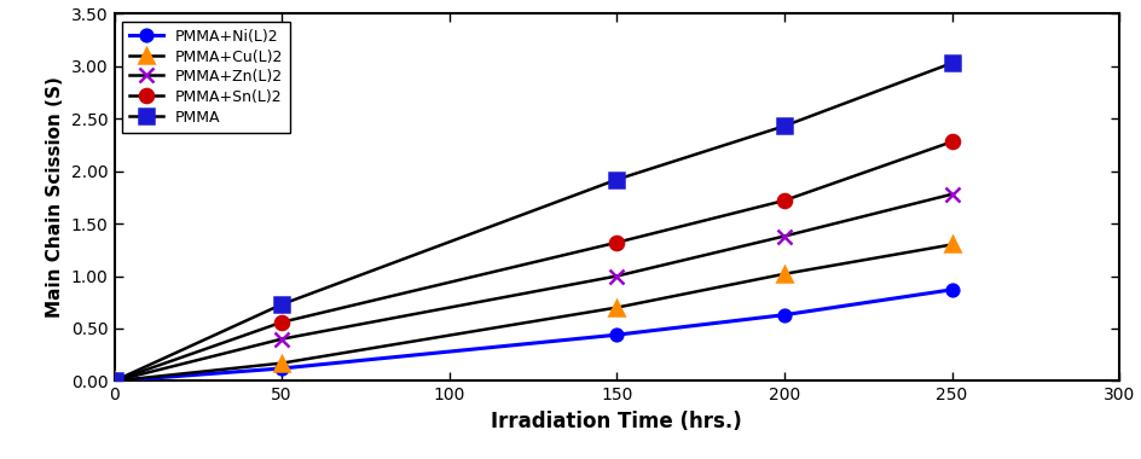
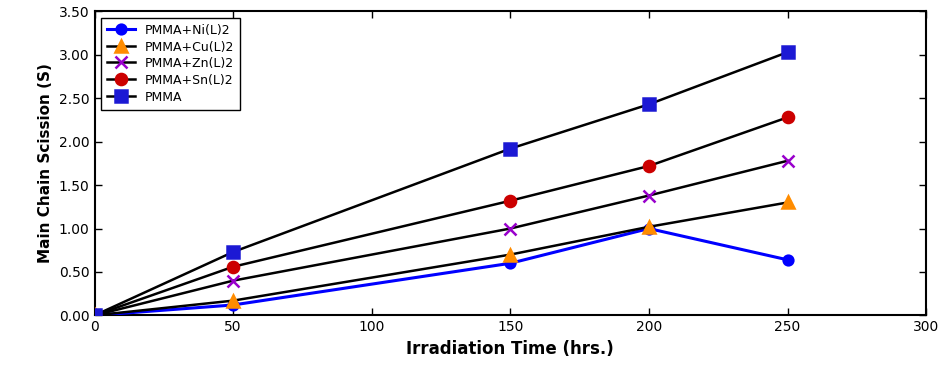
PMMA+Ni(L)2/150: 0.44 -> 0.60
PMMA+Ni(L)2/200: 0.63 -> 1.00
PMMA+Ni(L)2/250: 0.87 -> 0.64
